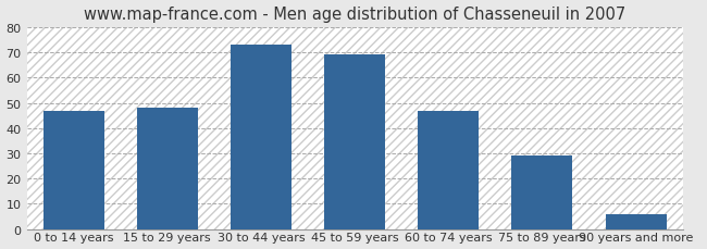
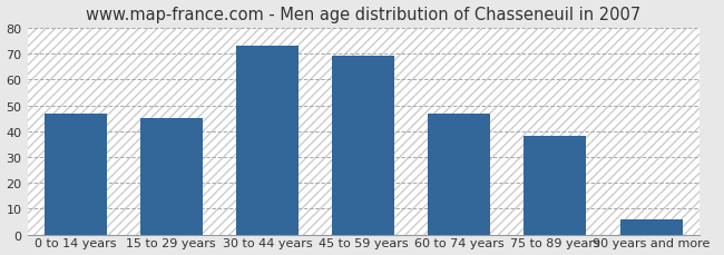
15 to 29 years: 48 -> 45
75 to 89 years: 29 -> 38
